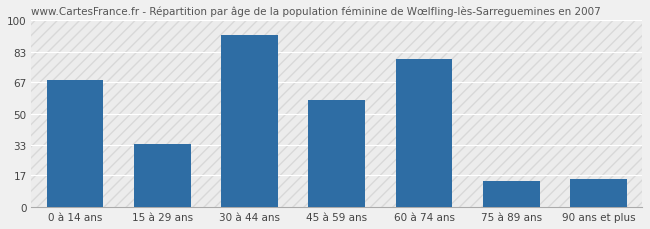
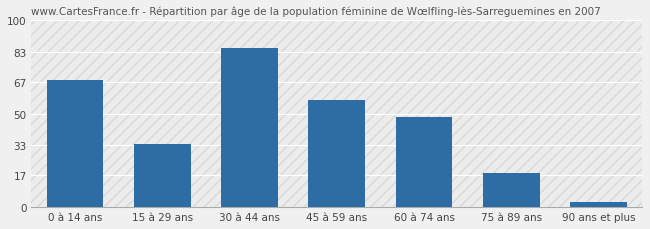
30 à 44 ans: 92 -> 85
60 à 74 ans: 79 -> 48
75 à 89 ans: 14 -> 18
90 ans et plus: 15 -> 3
